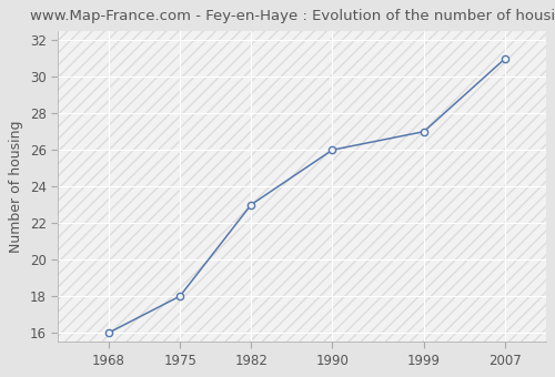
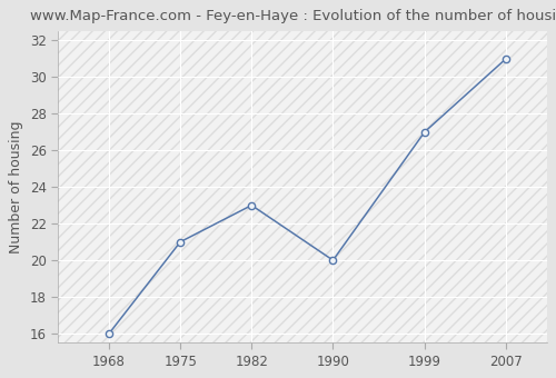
1975: 18 -> 21
1990: 26 -> 20
